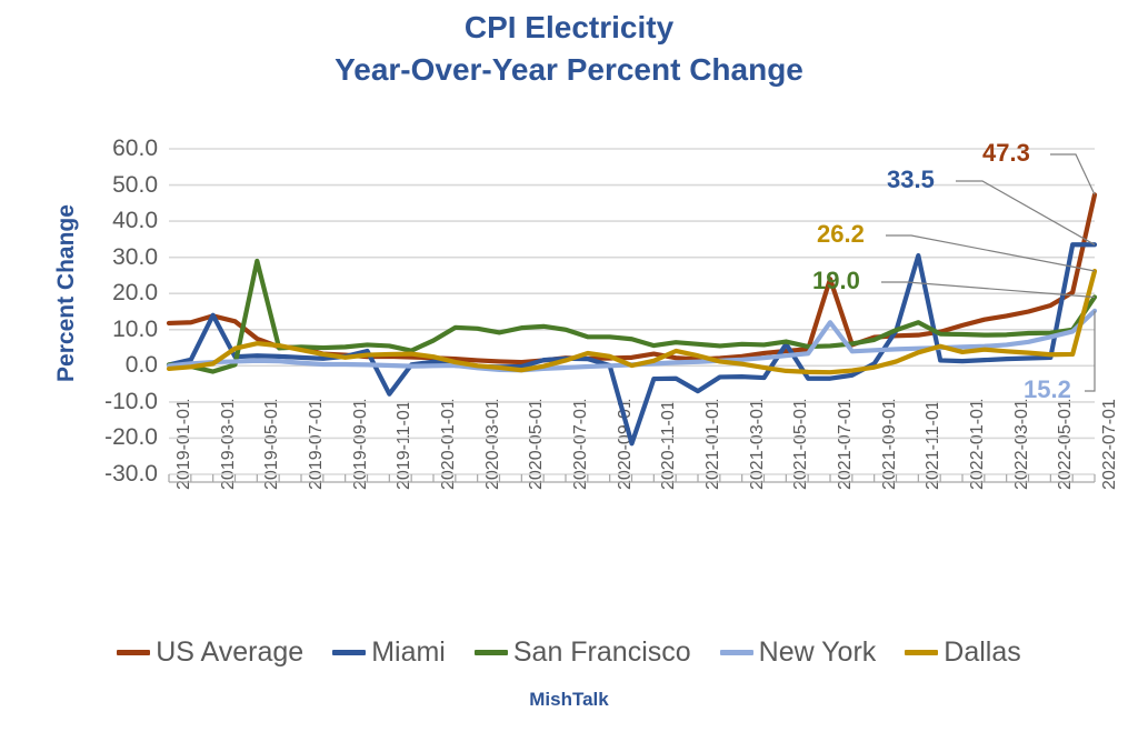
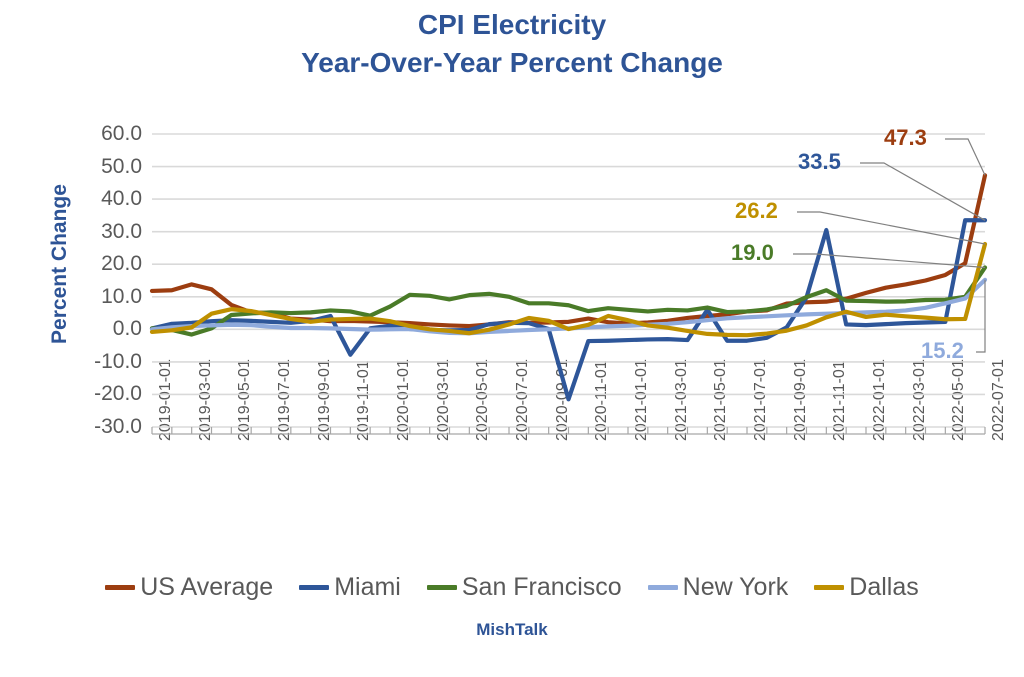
Miami/2019-03-01: 14 -> 2
San Francisco/2019-05-01: 29 -> 4
Miami/2021-01-01: -7 -> -3
US Average/2021-07-01: 24 -> 6
New York/2021-07-01: 12 -> 4
